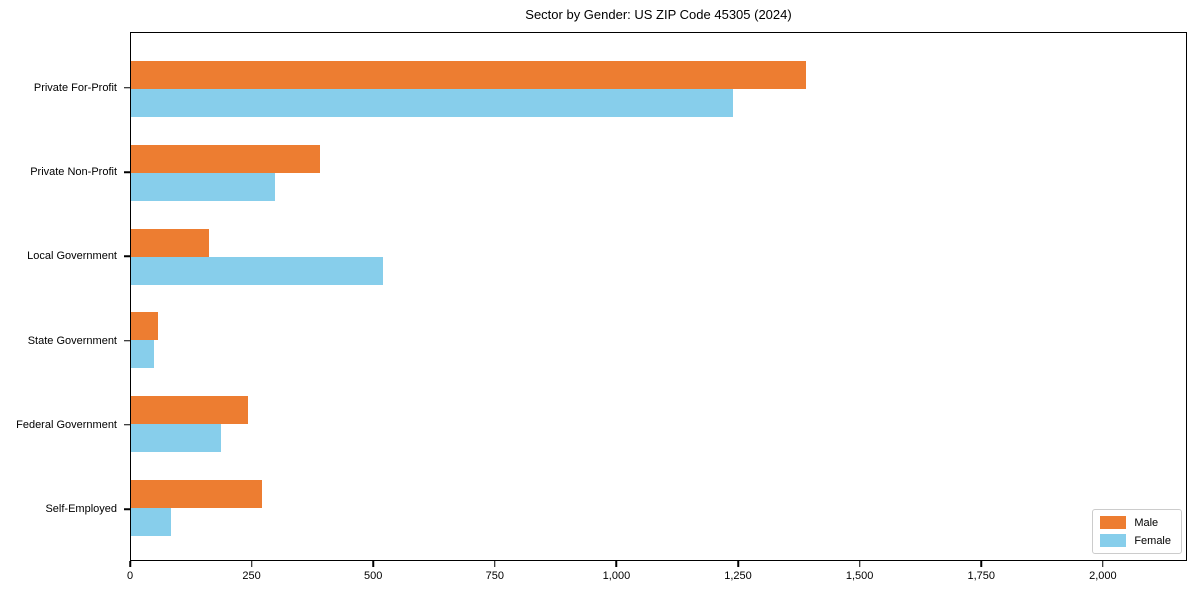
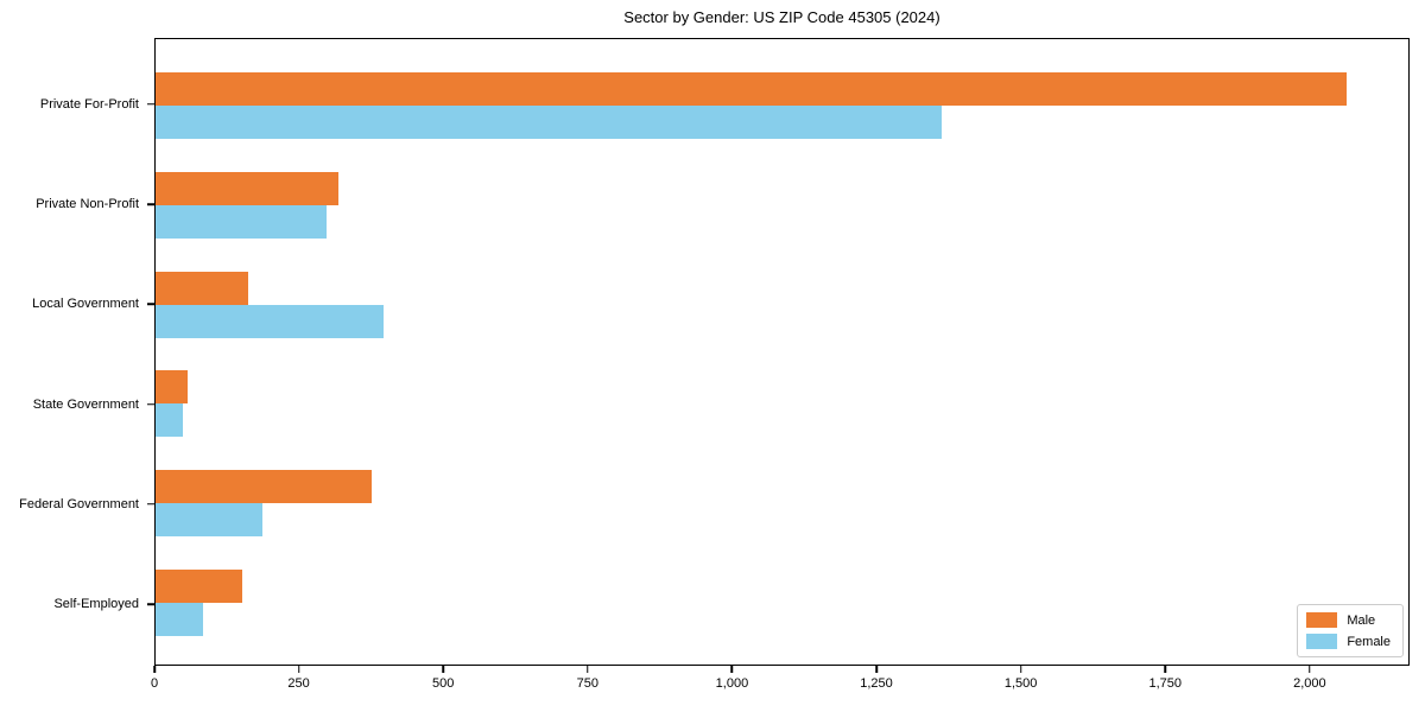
Male/Private For-Profit: 1390 -> 2060
Female/Private For-Profit: 1240 -> 1360
Male/Private Non-Profit: 390 -> 320
Female/Local Government: 520 -> 400
Male/Federal Government: 240 -> 370
Male/Self-Employed: 270 -> 150
